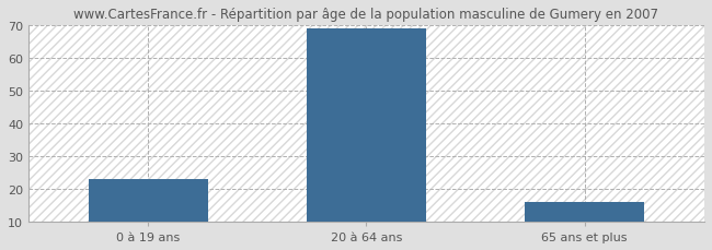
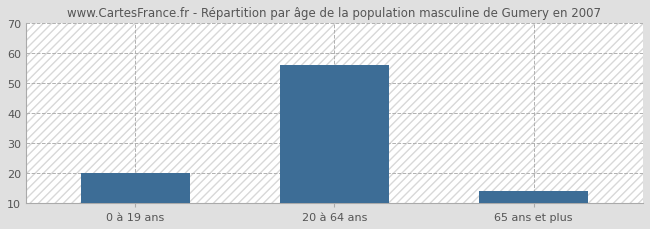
0 à 19 ans: 23 -> 20
20 à 64 ans: 69 -> 56
65 ans et plus: 16 -> 14
